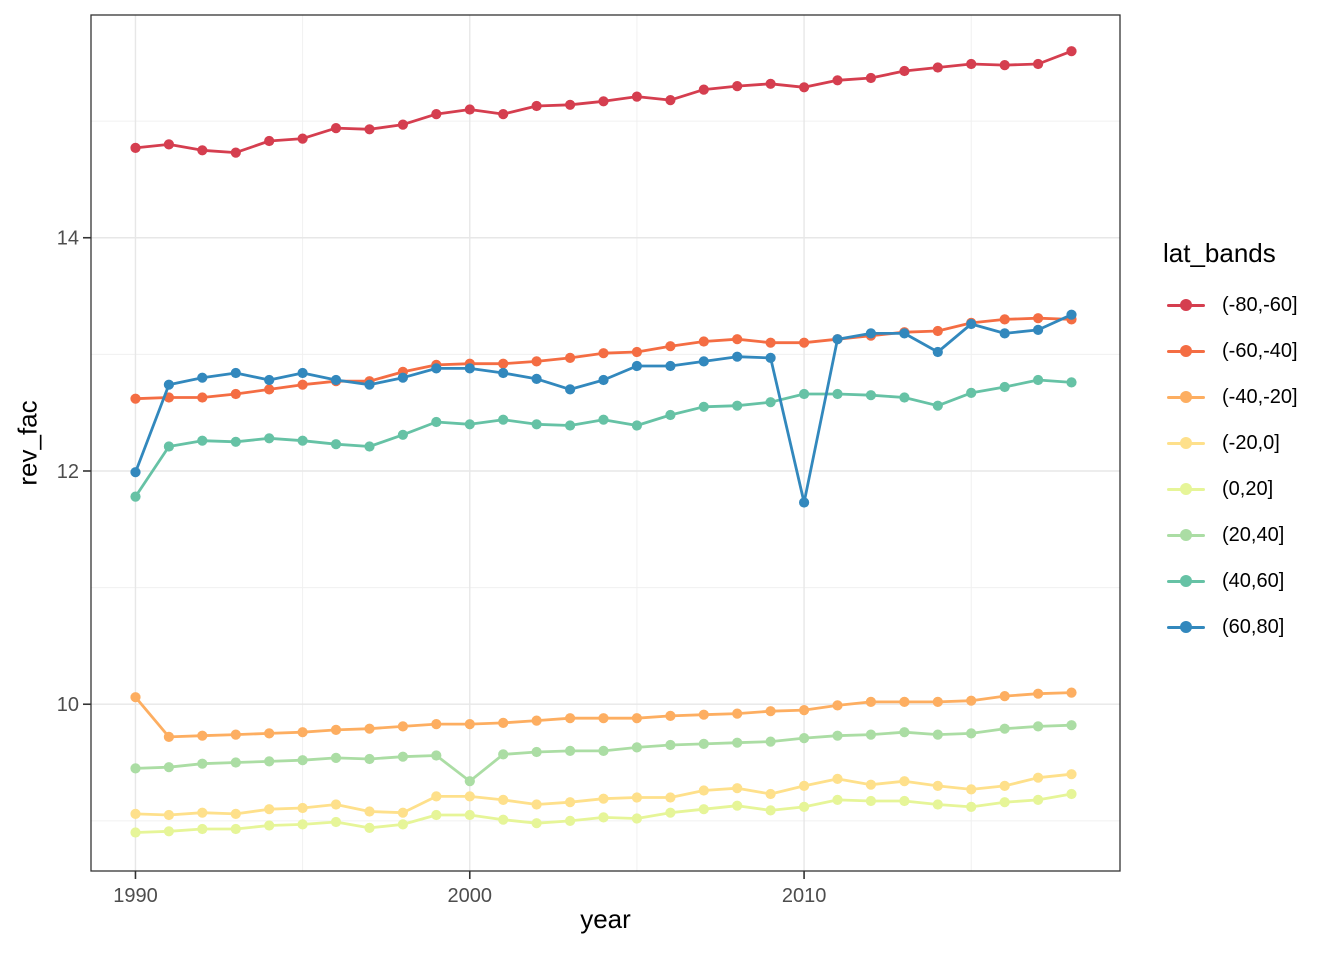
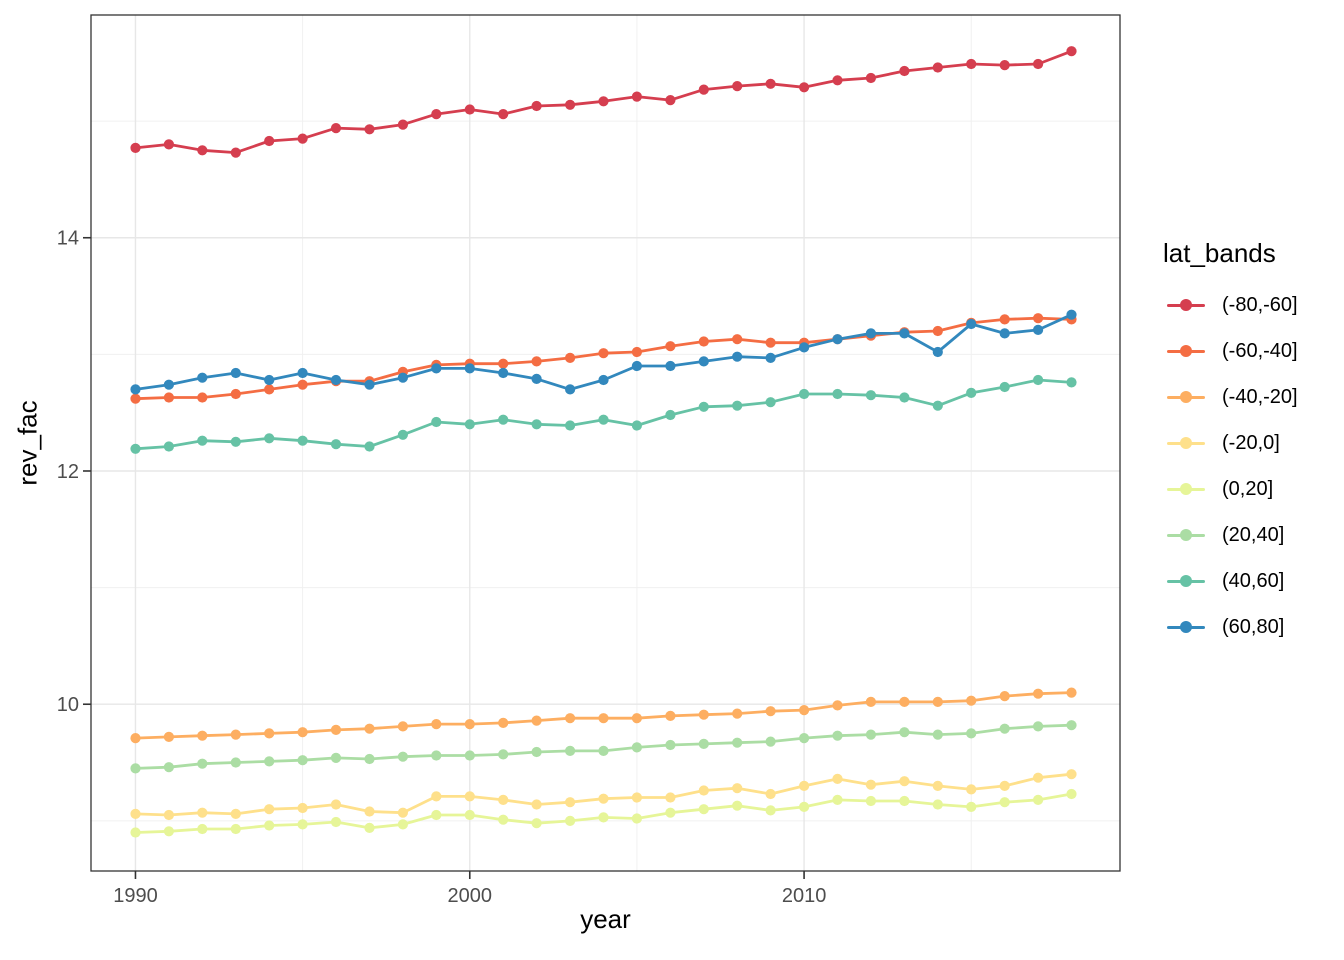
(-40,-20]/1990: 10.06 -> 9.71
(40,60]/1990: 11.78 -> 12.19
(60,80]/1990: 11.99 -> 12.70
(20,40]/2000: 9.34 -> 9.56
(60,80]/2010: 11.73 -> 13.06
